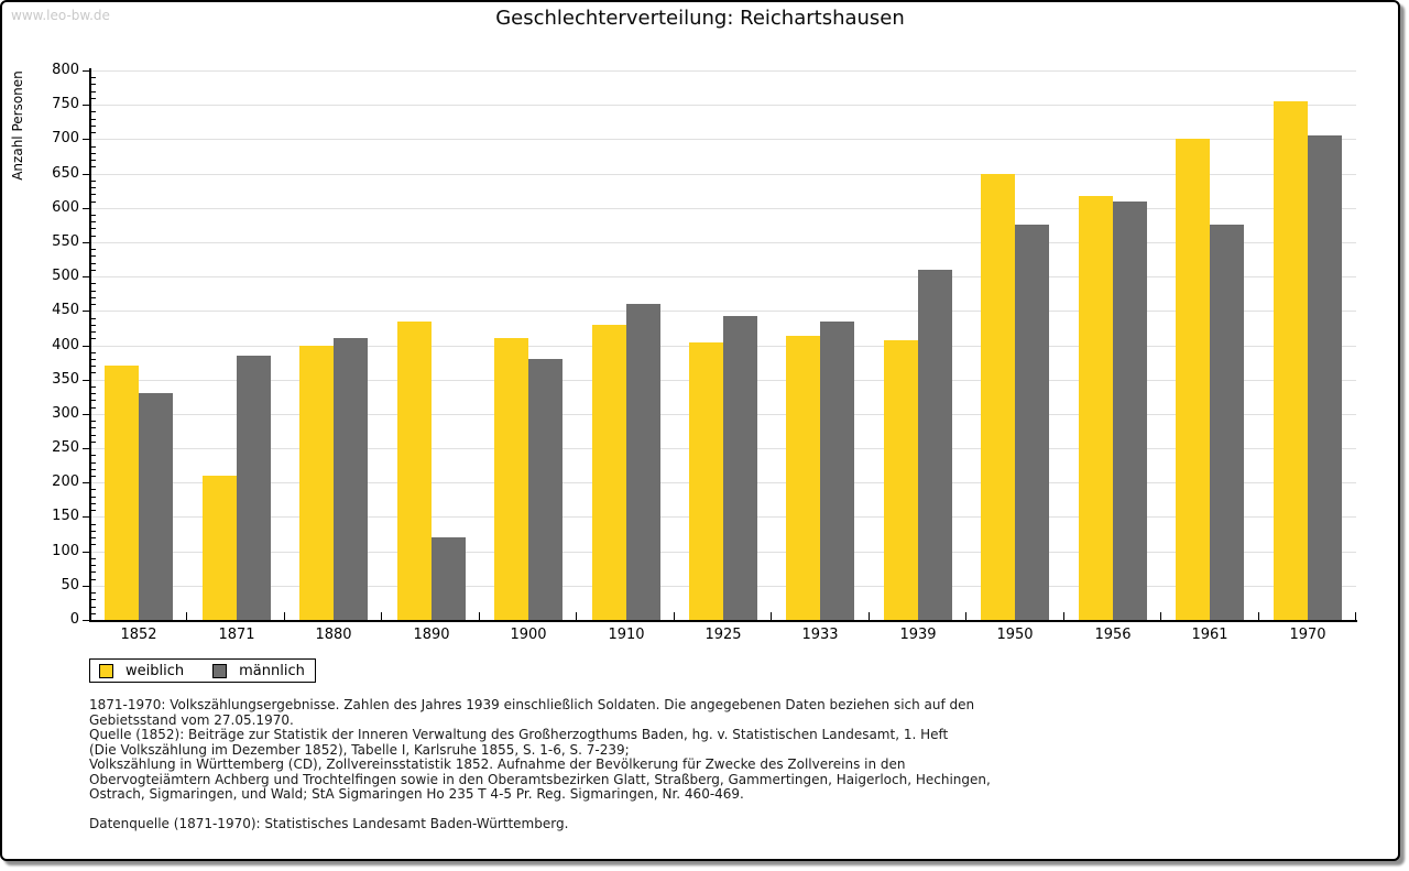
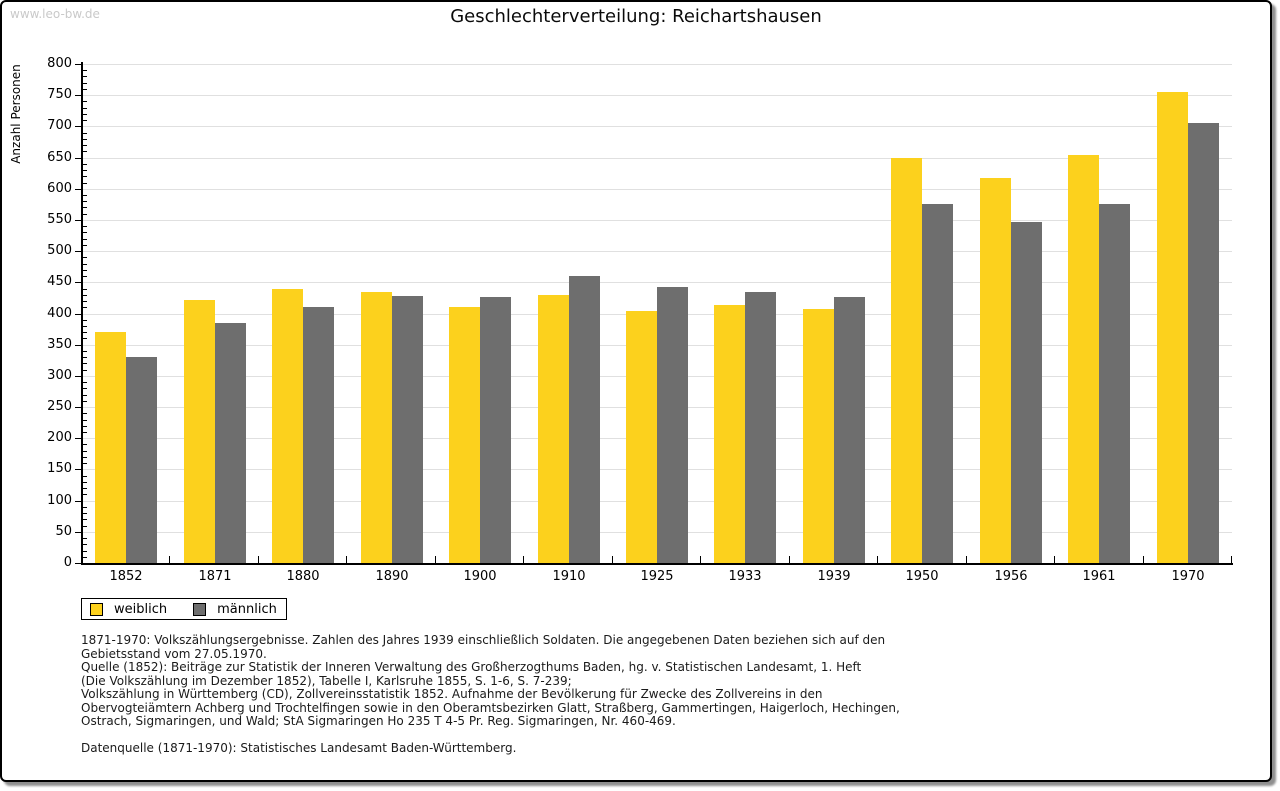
weiblich/1871: 210 -> 420
weiblich/1880: 400 -> 440
männlich/1890: 120 -> 430
männlich/1900: 380 -> 430
männlich/1939: 510 -> 430
männlich/1956: 610 -> 550
weiblich/1961: 700 -> 650
